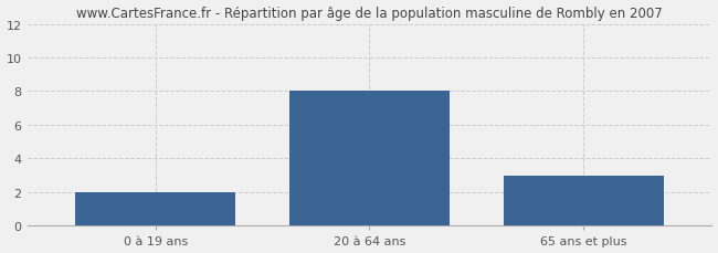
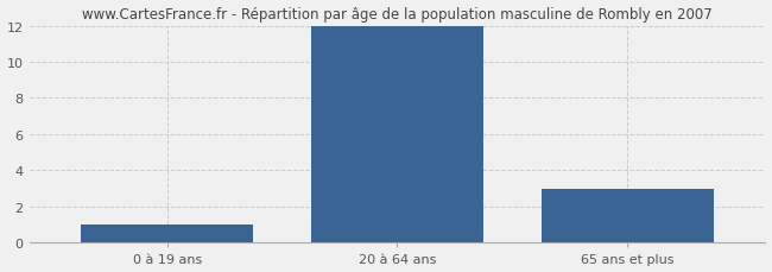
0 à 19 ans: 2 -> 1
20 à 64 ans: 8 -> 12
